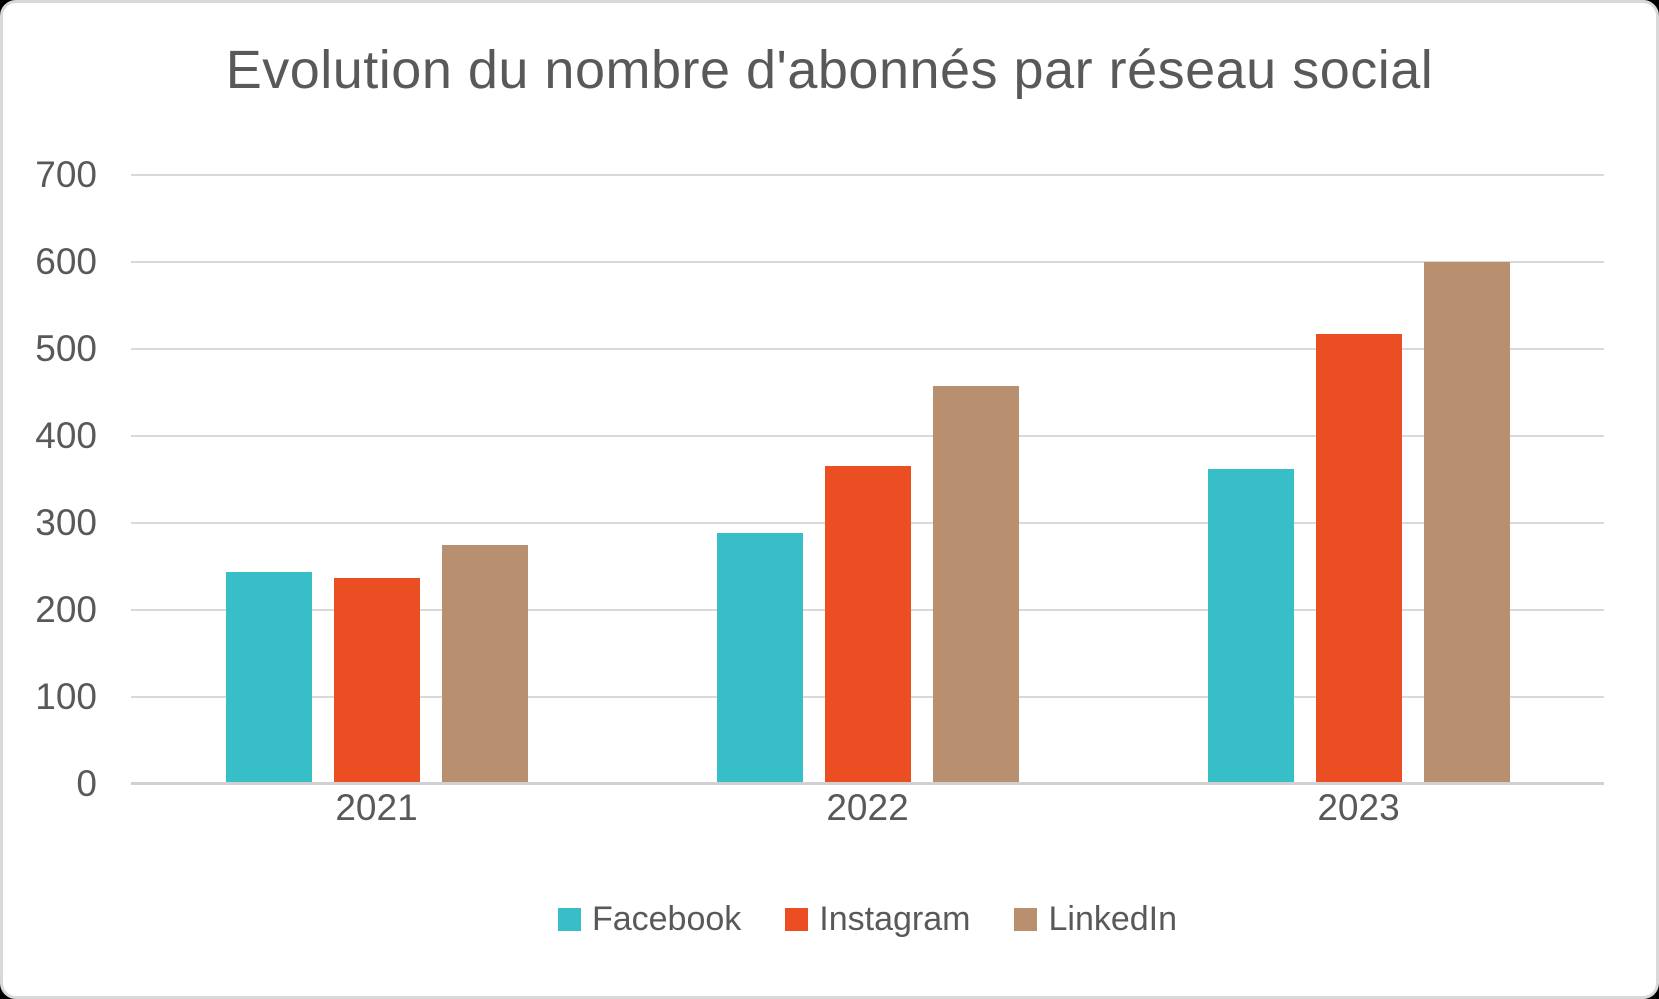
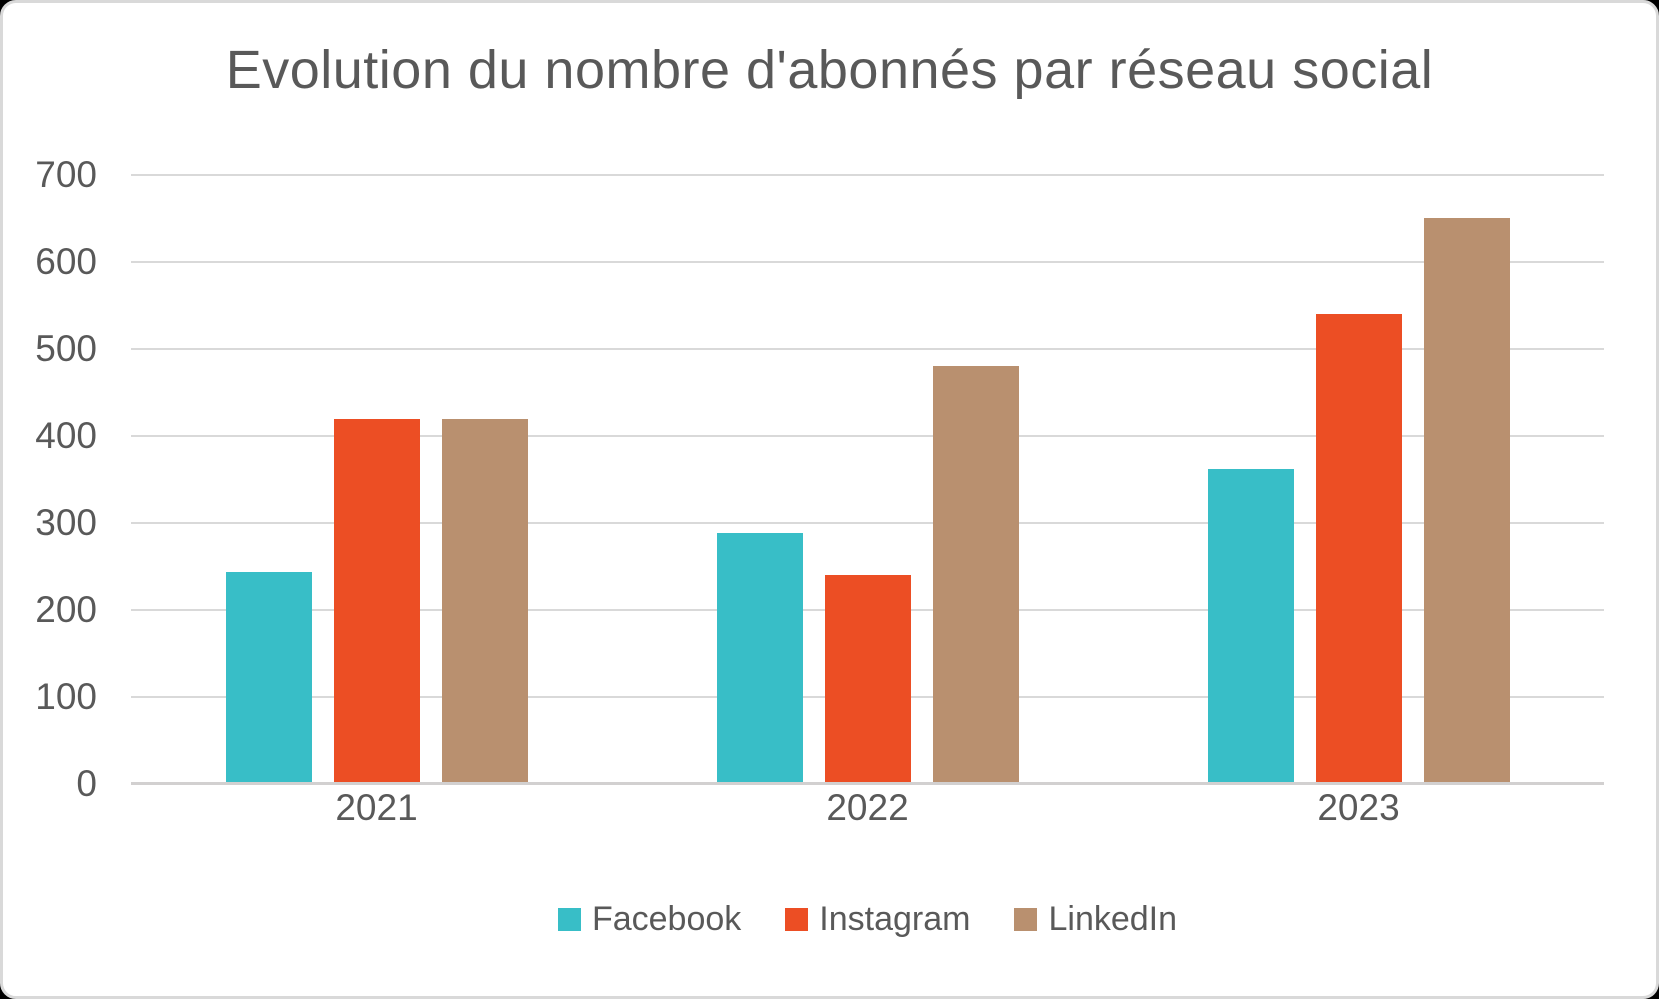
Instagram/2021: 240 -> 420
LinkedIn/2021: 280 -> 420
Instagram/2022: 370 -> 240
LinkedIn/2022: 460 -> 480
Instagram/2023: 520 -> 540
LinkedIn/2023: 600 -> 650
